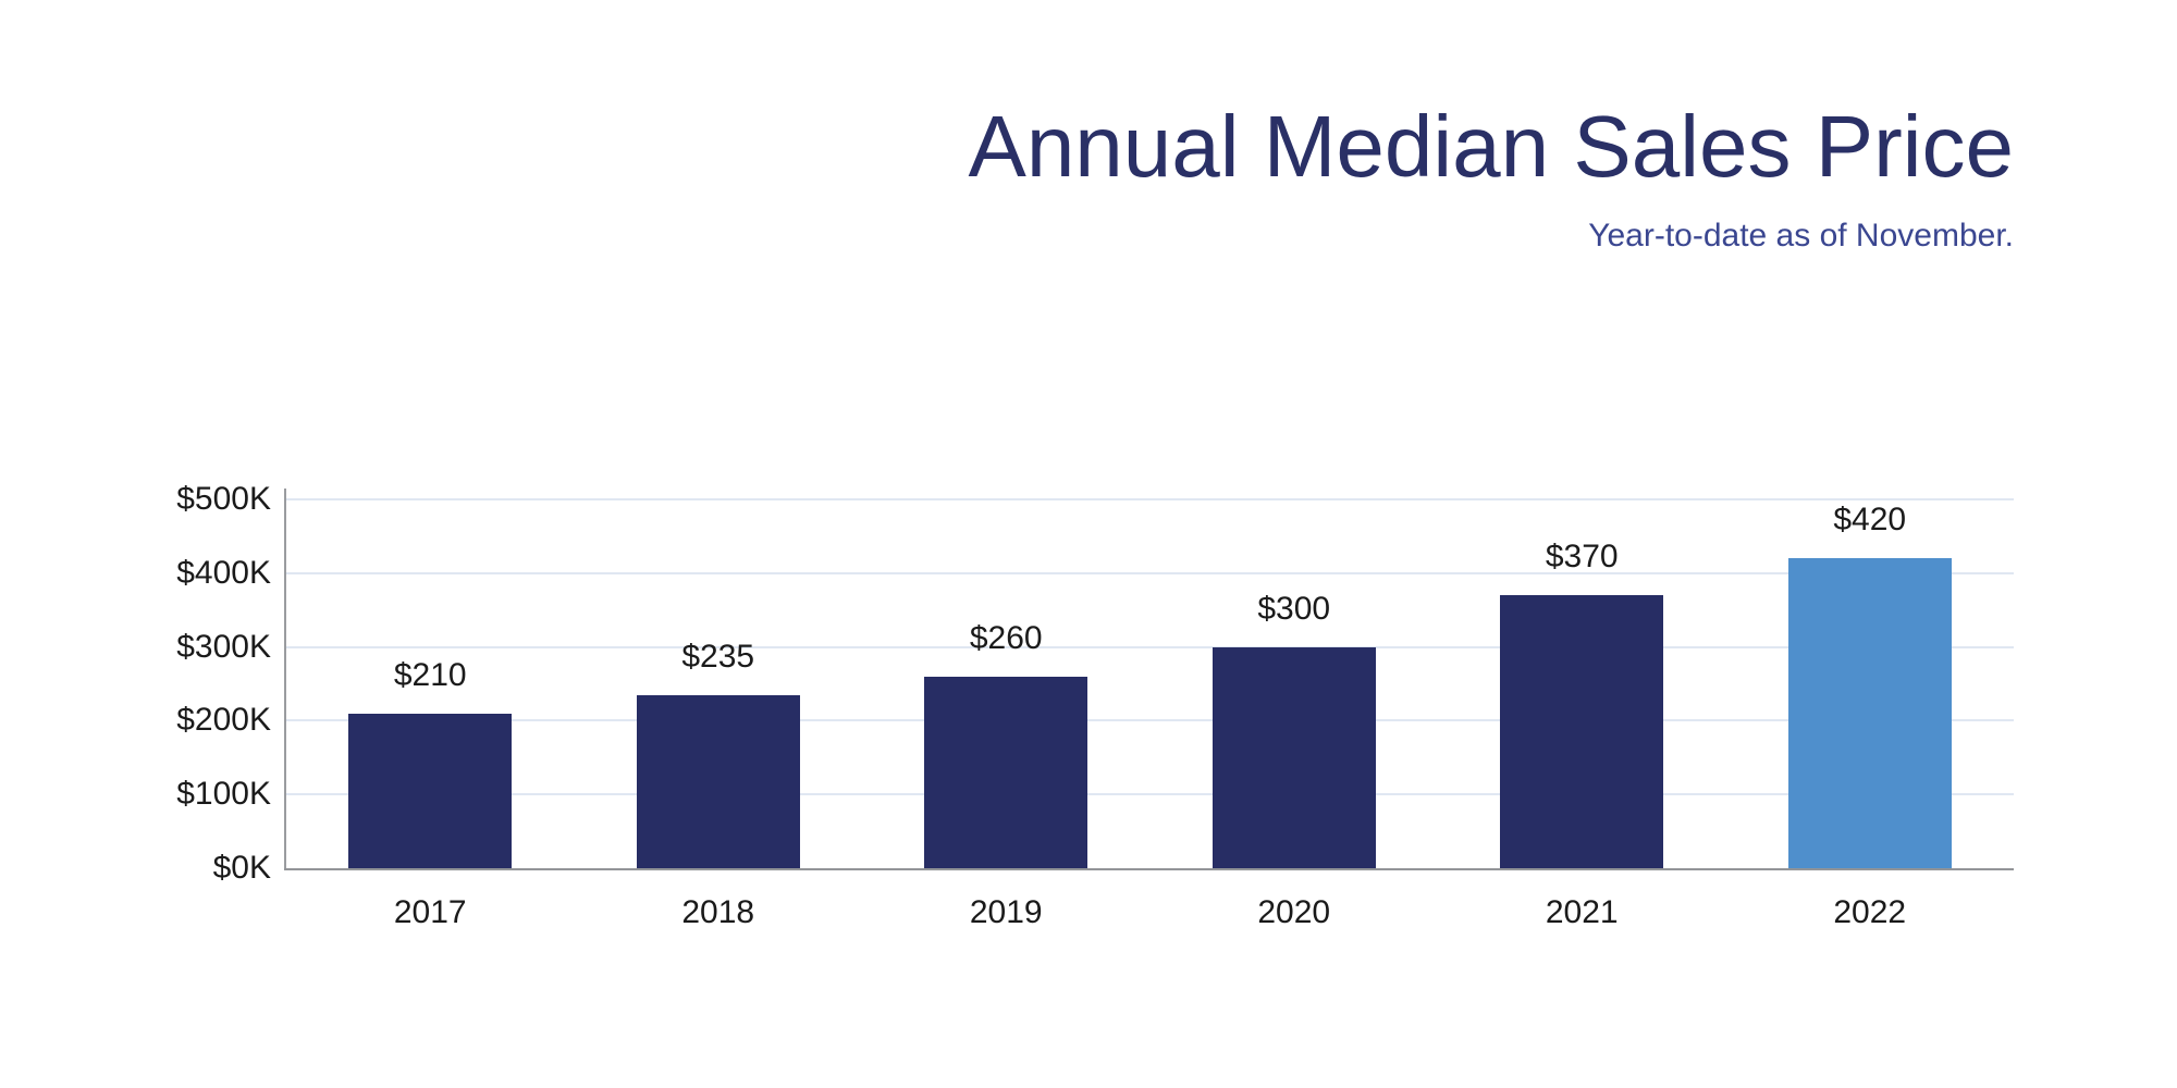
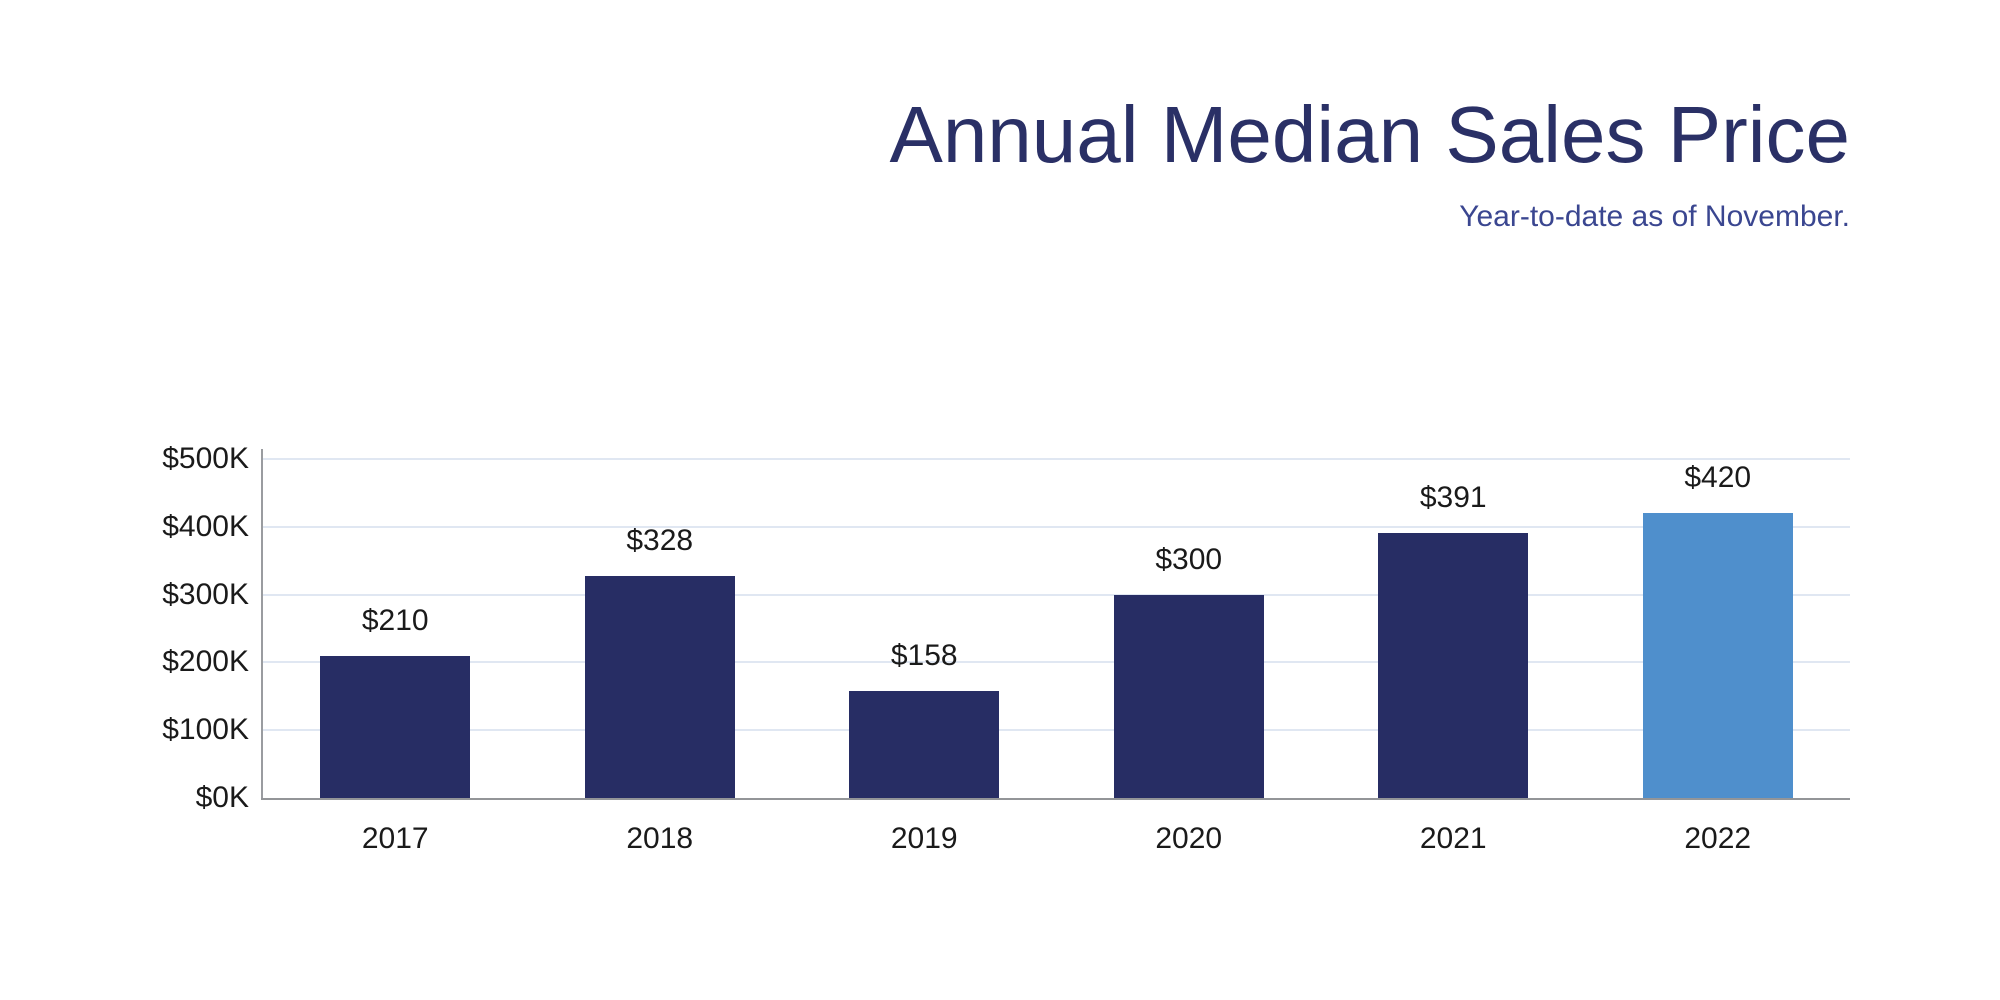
2018: $235 -> $328
2019: $260 -> $158
2021: $370 -> $391
